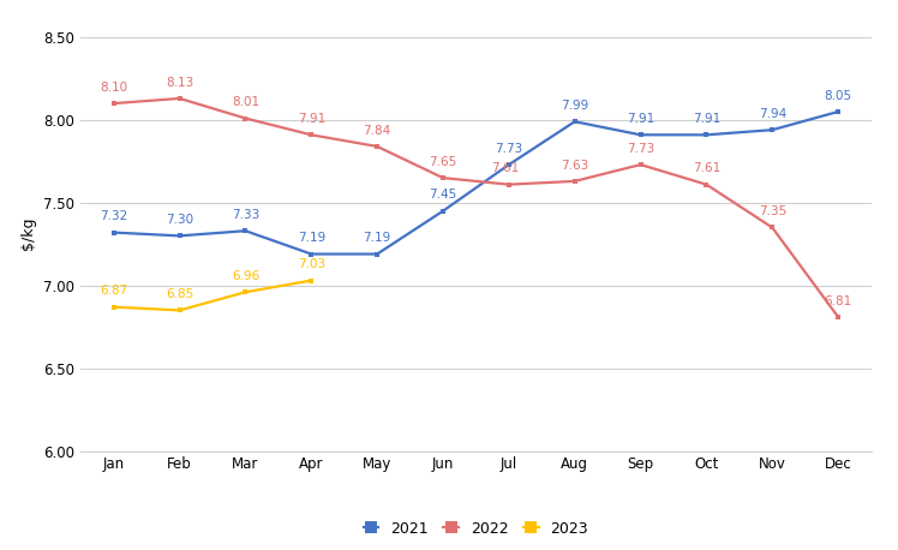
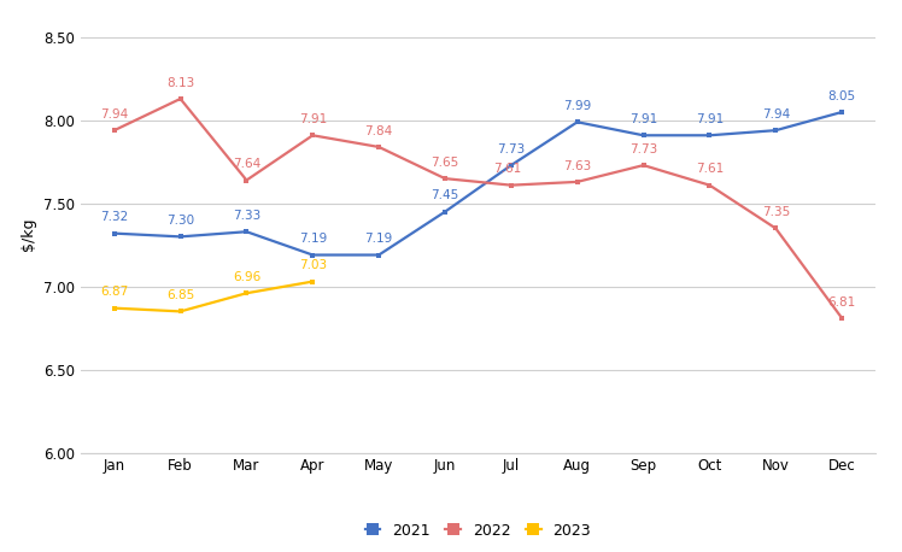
2022/Jan: 8.10 -> 7.94
2022/Mar: 8.01 -> 7.64
